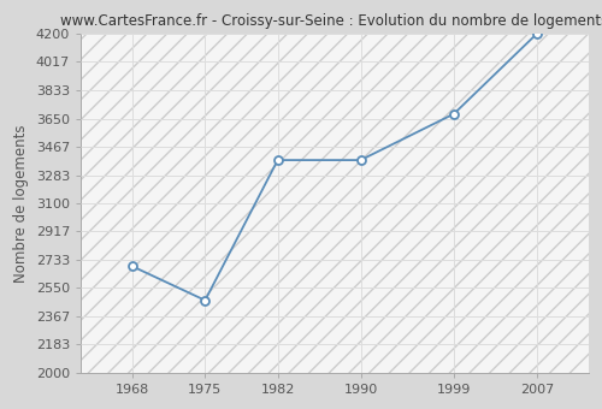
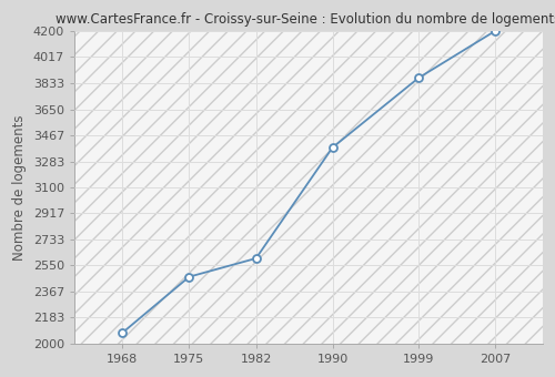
1968: 2690 -> 2080
1982: 3380 -> 2600
1999: 3680 -> 3870
